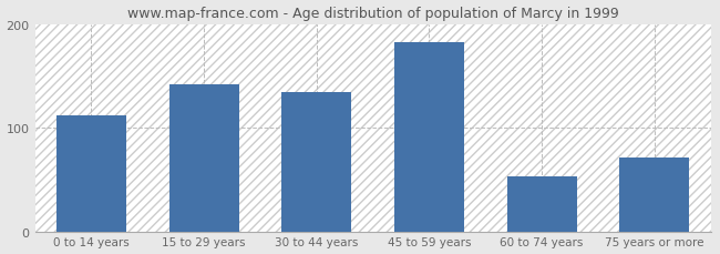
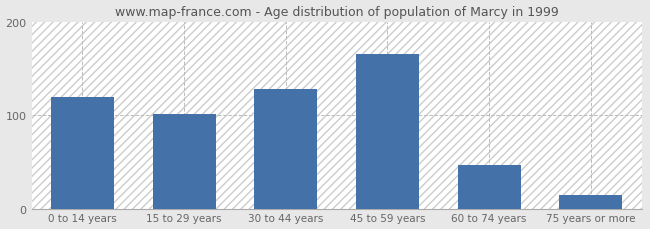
0 to 14 years: 112 -> 120
15 to 29 years: 142 -> 101
30 to 44 years: 134 -> 128
45 to 59 years: 182 -> 165
60 to 74 years: 54 -> 47
75 years or more: 72 -> 15
